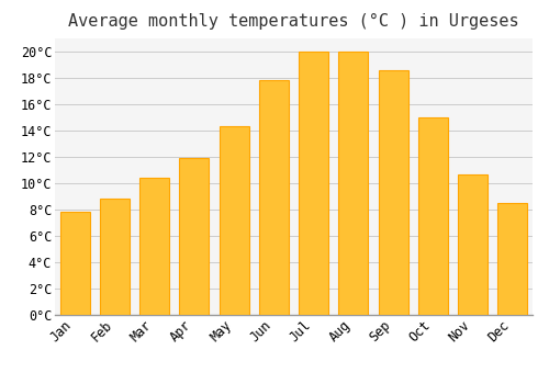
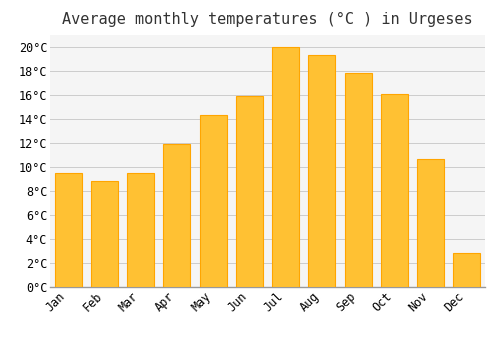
Jan: 7.8°C -> 9.5°C
Mar: 10.4°C -> 9.5°C
Jun: 17.8°C -> 15.9°C
Aug: 20.0°C -> 19.3°C
Sep: 18.6°C -> 17.8°C
Oct: 15.0°C -> 16.1°C
Dec: 8.5°C -> 2.8°C
